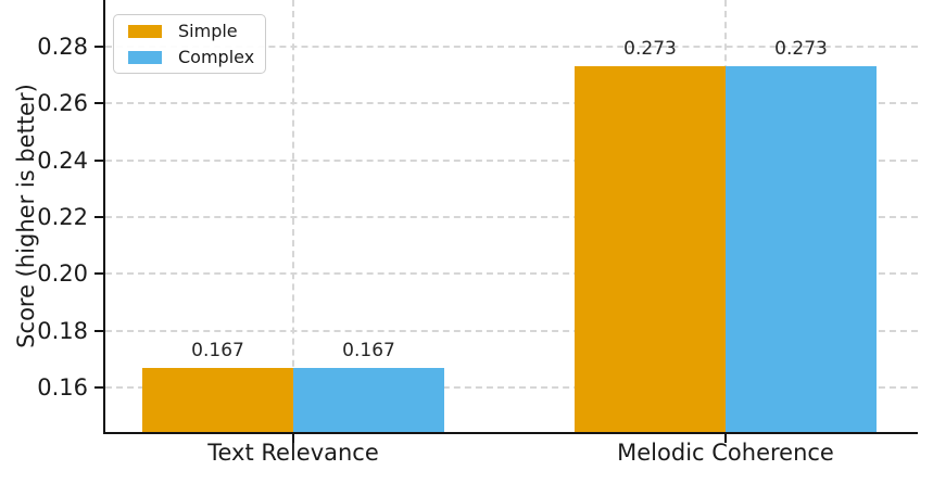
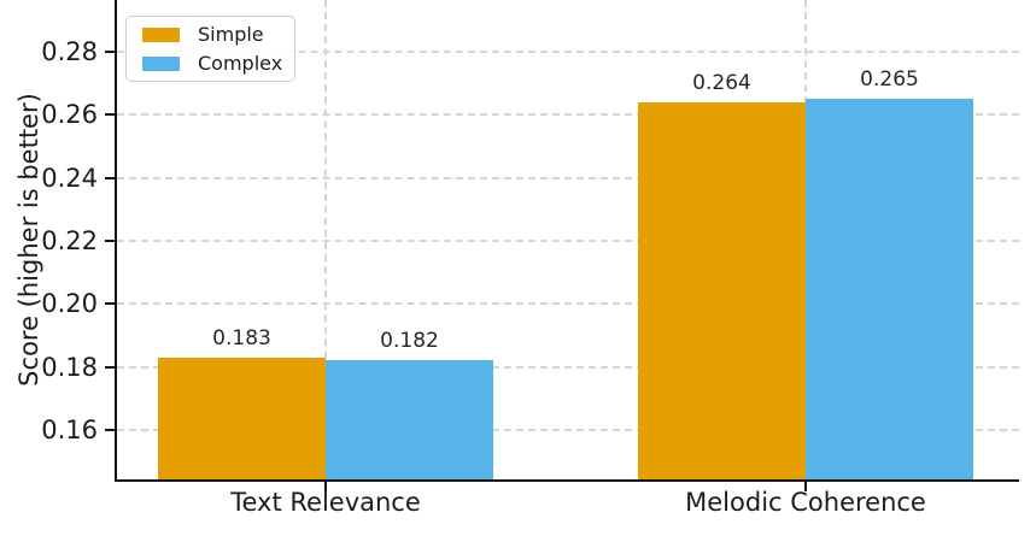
Simple/Text Relevance: 0.167 -> 0.183
Complex/Text Relevance: 0.167 -> 0.182
Simple/Melodic Coherence: 0.273 -> 0.264
Complex/Melodic Coherence: 0.273 -> 0.265
